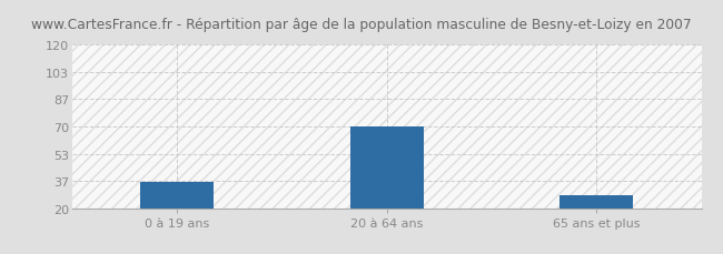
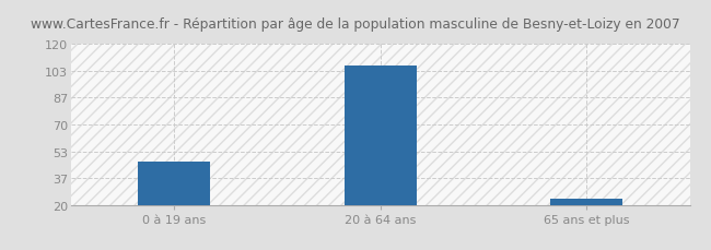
0 à 19 ans: 36 -> 47
20 à 64 ans: 70 -> 107
65 ans et plus: 28 -> 24
